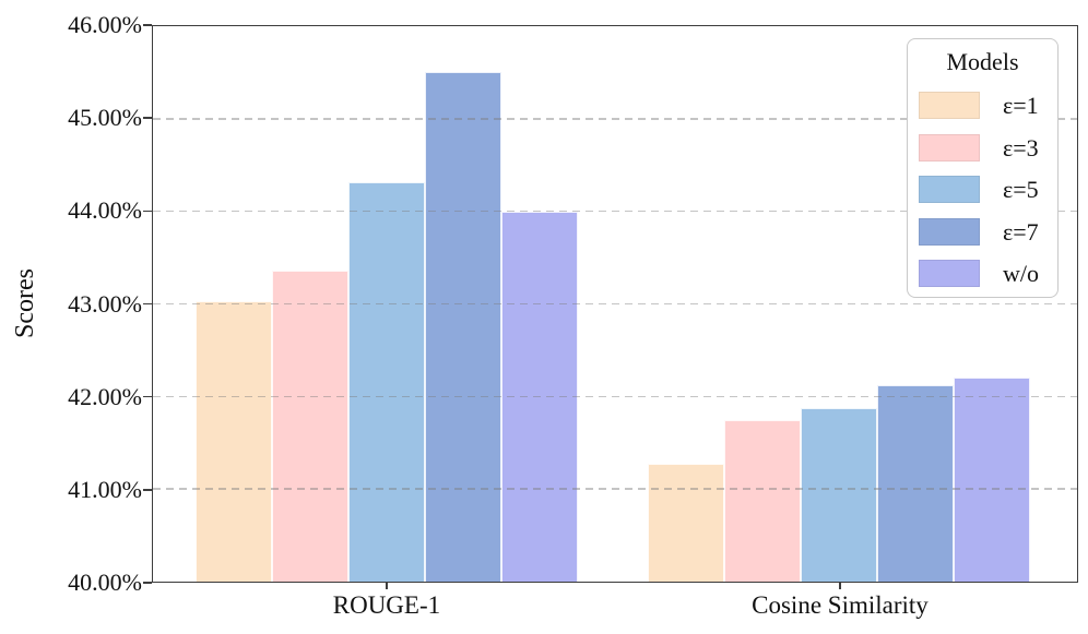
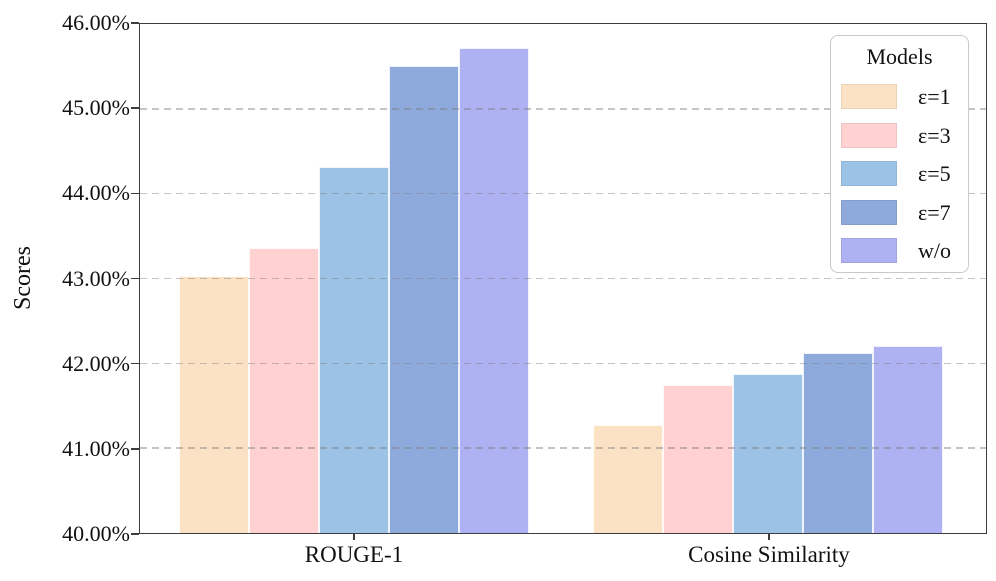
w/o/ROUGE-1: 44.0% -> 45.7%
